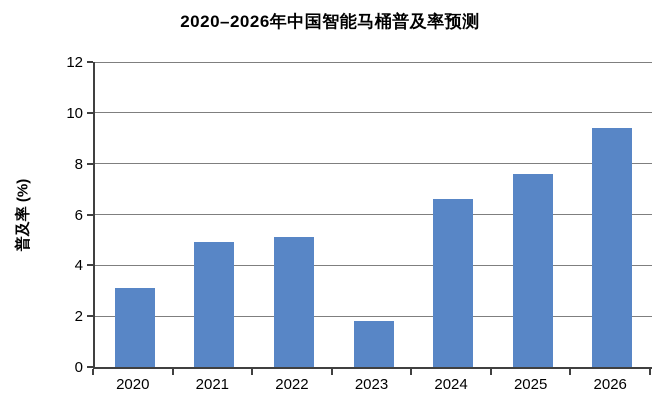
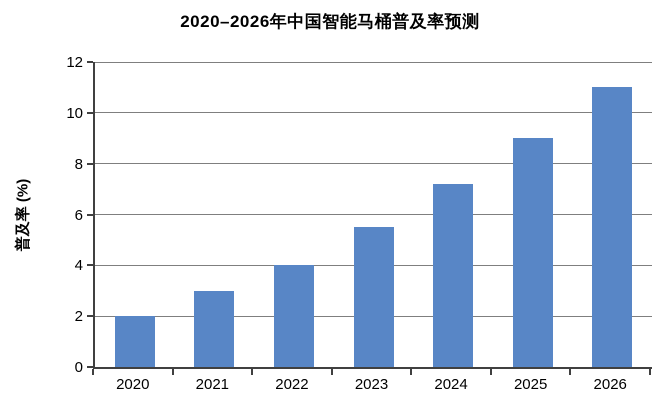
2020: 3.1 -> 2.0
2021: 4.9 -> 3.0
2022: 5.1 -> 4.0
2023: 1.8 -> 5.5
2024: 6.6 -> 7.2
2025: 7.6 -> 9.0
2026: 9.4 -> 11.0
